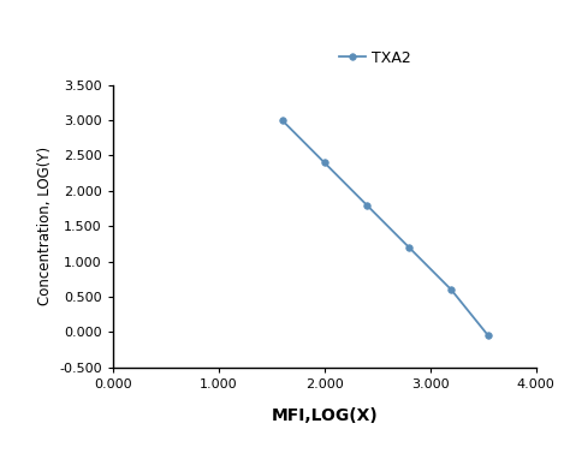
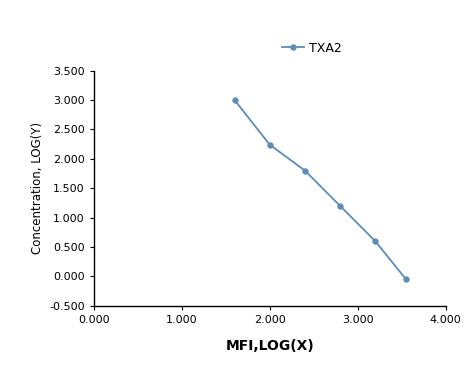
2.000: 2.40 -> 2.24
